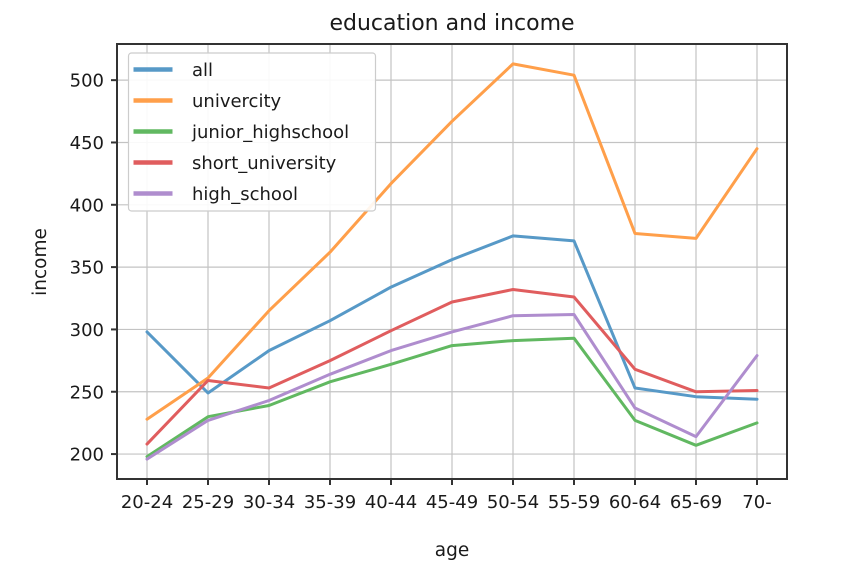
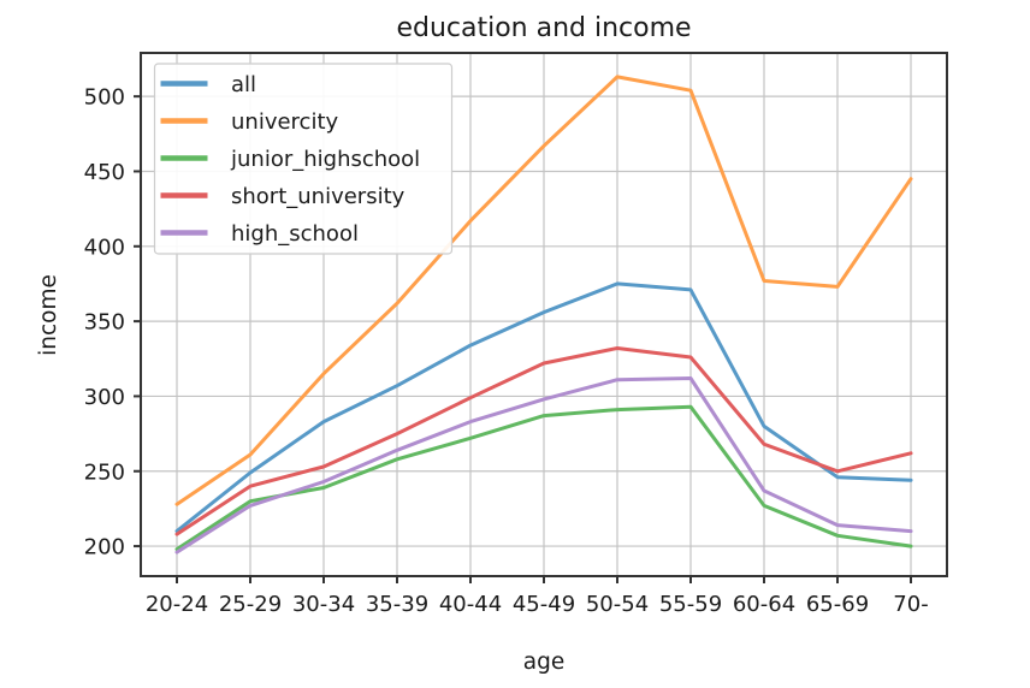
all/20-24: 298 -> 210
short_university/25-29: 259 -> 240
all/60-64: 253 -> 280
junior_highschool/70-: 225 -> 200
short_university/70-: 251 -> 262
high_school/70-: 279 -> 210
